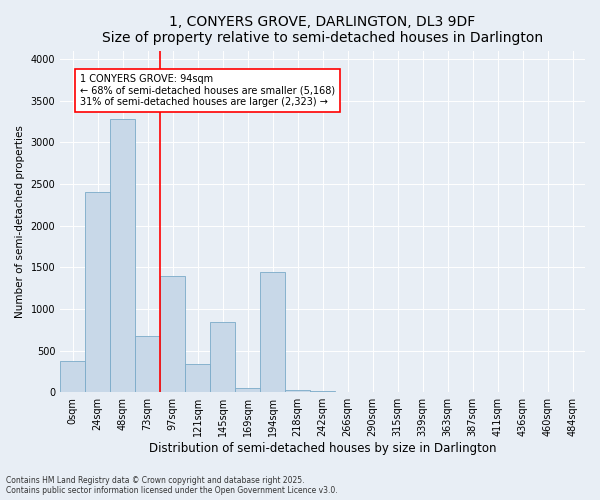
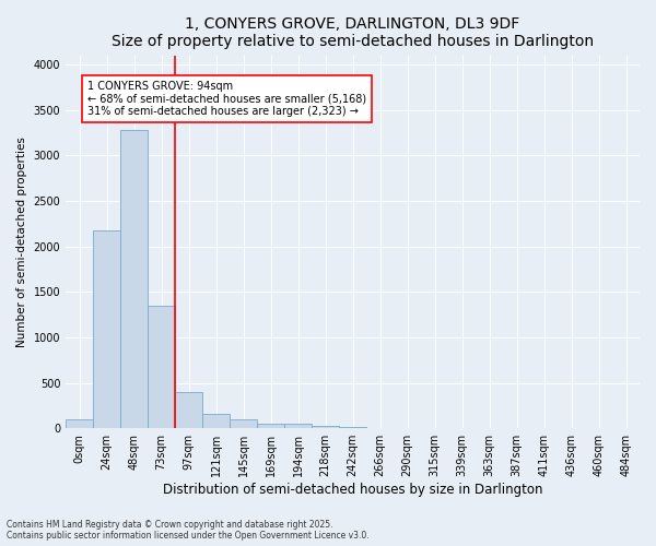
0sqm: 380 -> 100
24sqm: 2400 -> 2180
73sqm: 680 -> 1350
97sqm: 1400 -> 400
121sqm: 340 -> 160
145sqm: 840 -> 100
194sqm: 1440 -> 40
